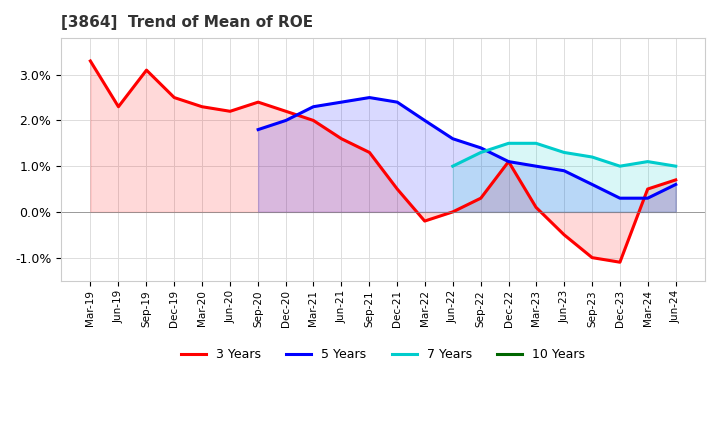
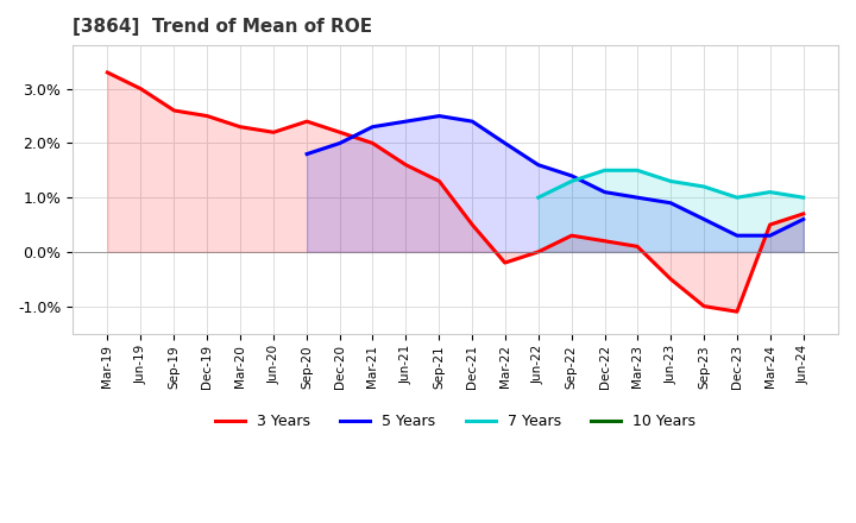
3 Years/Jun-19: 2.3% -> 3.0%
3 Years/Sep-19: 3.1% -> 2.6%
3 Years/Dec-22: 1.1% -> 0.2%
